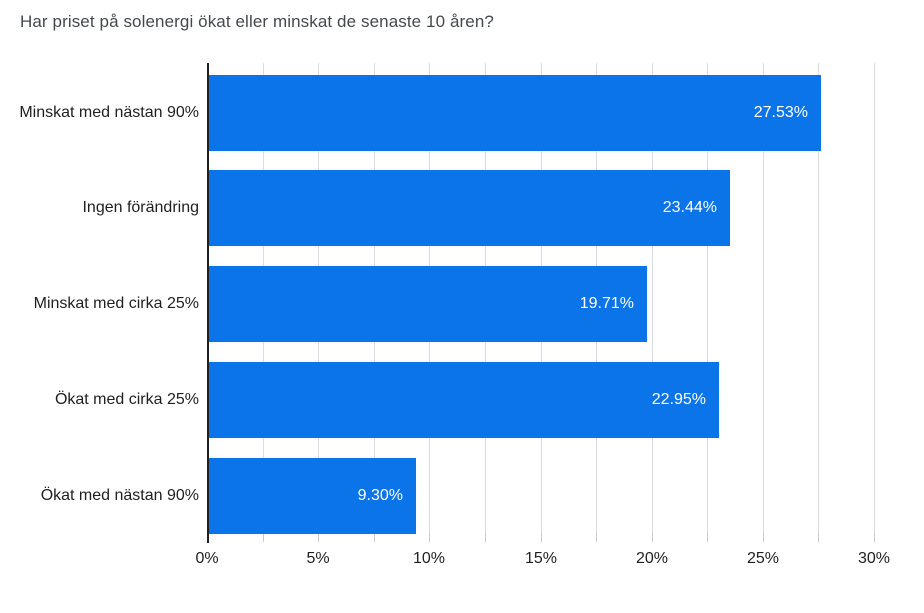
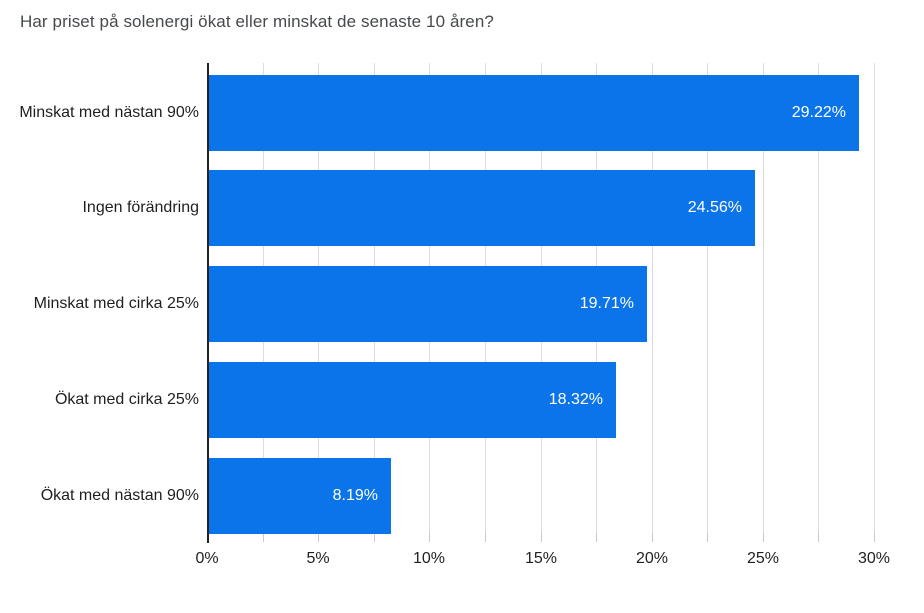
Minskat med nästan 90%: 27.53% -> 29.22%
Ingen förändring: 23.44% -> 24.56%
Ökat med cirka 25%: 22.95% -> 18.32%
Ökat med nästan 90%: 9.30% -> 8.19%
